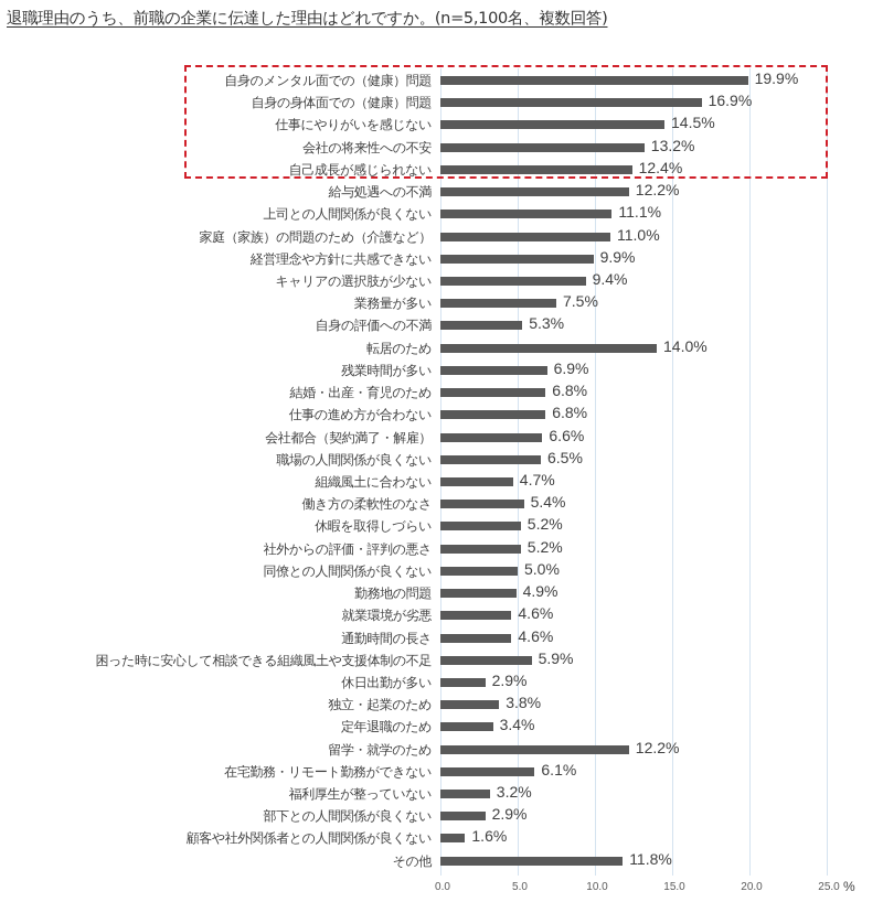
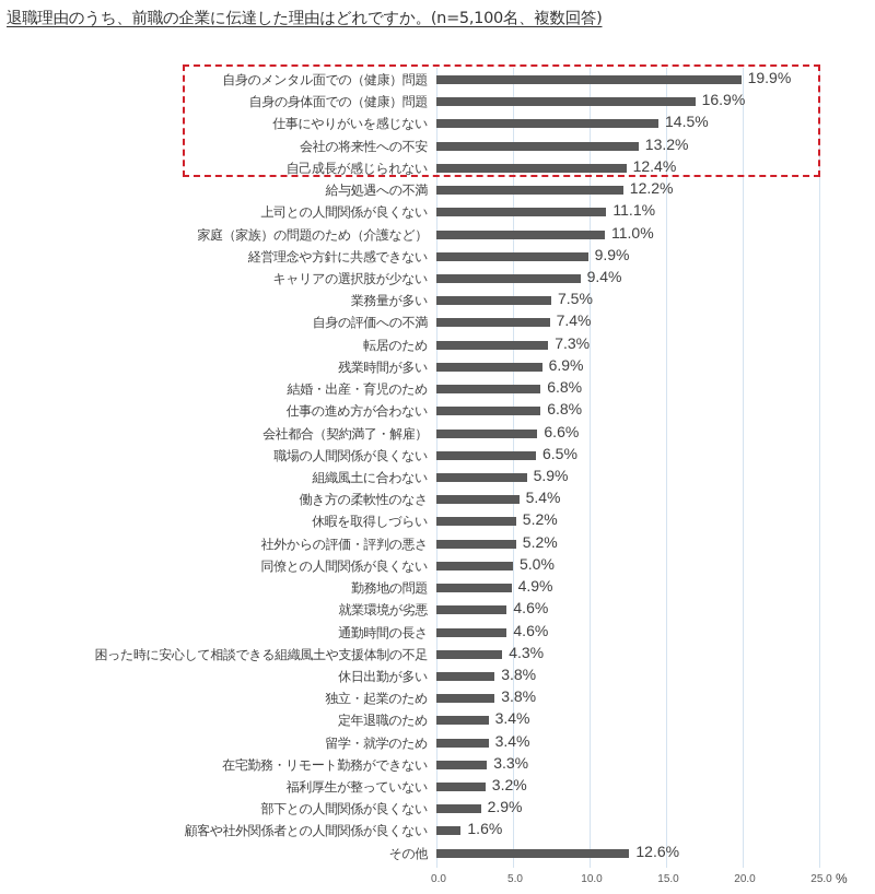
自身の評価への不満: 5.3% -> 7.4%
転居のため: 14.0% -> 7.3%
組織風土に合わない: 4.7% -> 5.9%
困った時に安心して相談できる組織風土や支援体制の不足: 5.9% -> 4.3%
休日出勤が多い: 2.9% -> 3.8%
留学・就学のため: 12.2% -> 3.4%
在宅勤務・リモート勤務ができない: 6.1% -> 3.3%
その他: 11.8% -> 12.6%
